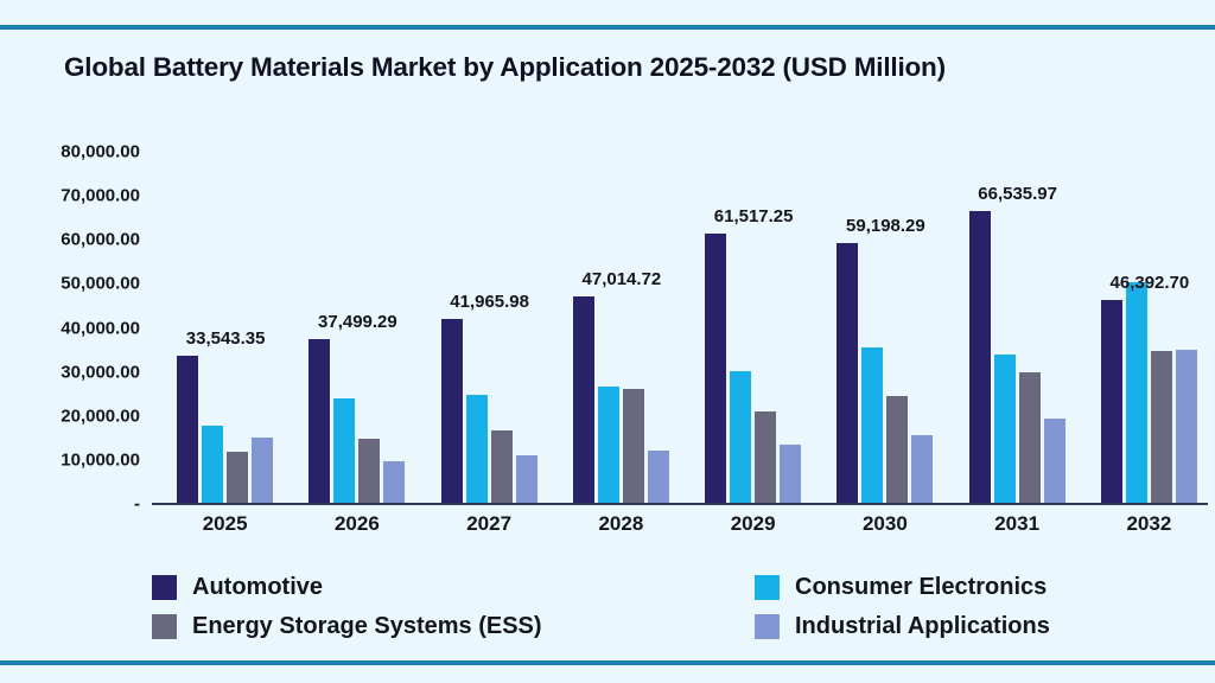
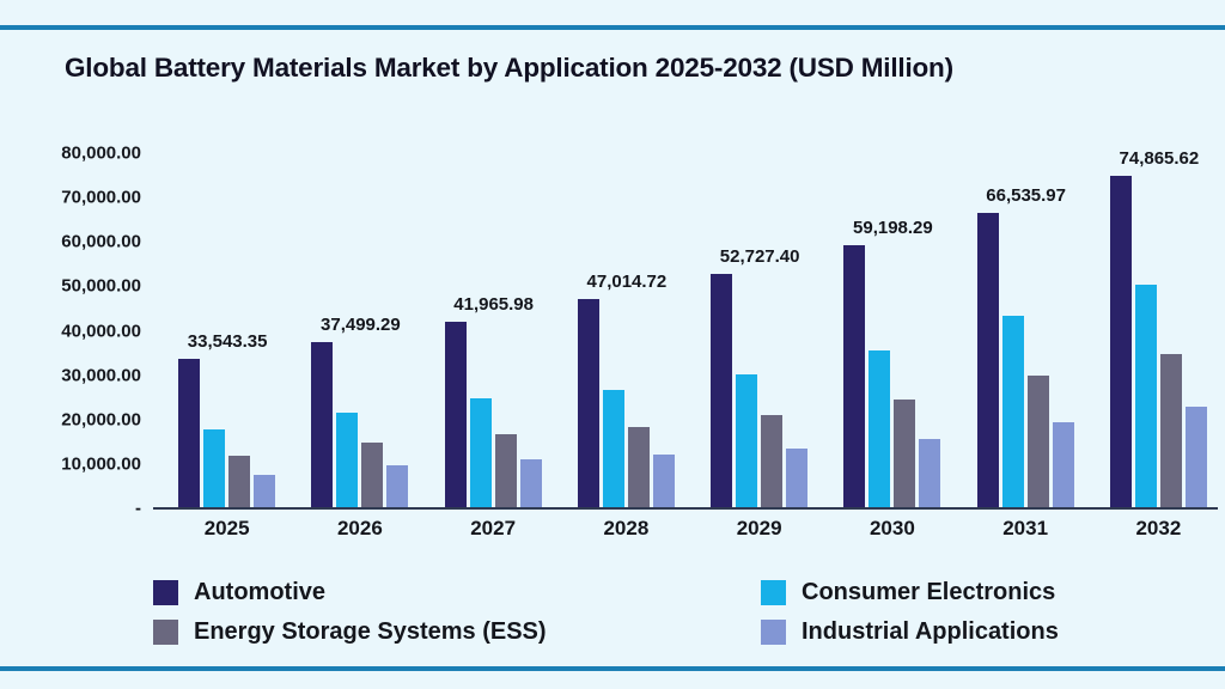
Industrial Applications/2025: 15000 -> 8000
Consumer Electronics/2026: 24000 -> 22000
Energy Storage Systems (ESS)/2028: 26000 -> 18000
Automotive/2029: 61,517.25 -> 52,727.40
Consumer Electronics/2031: 34000 -> 43000
Automotive/2032: 46,392.70 -> 74,865.62
Industrial Applications/2032: 35000 -> 23000
